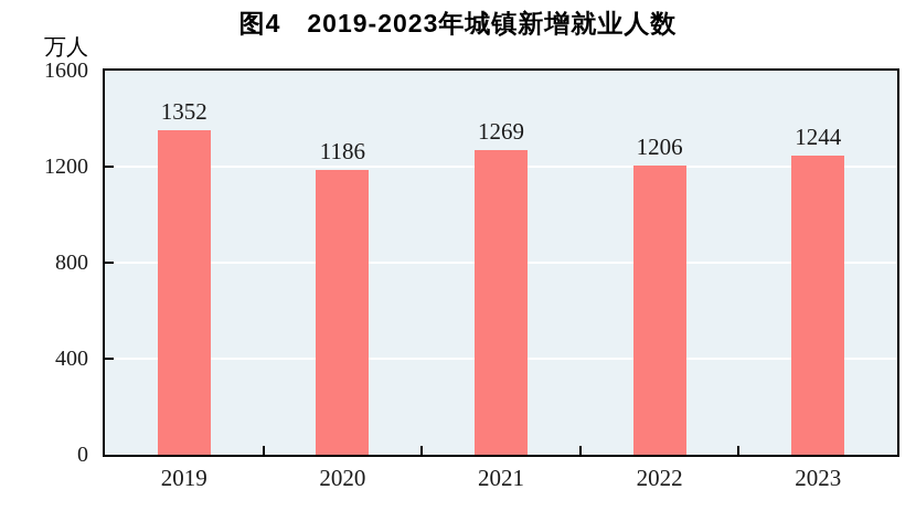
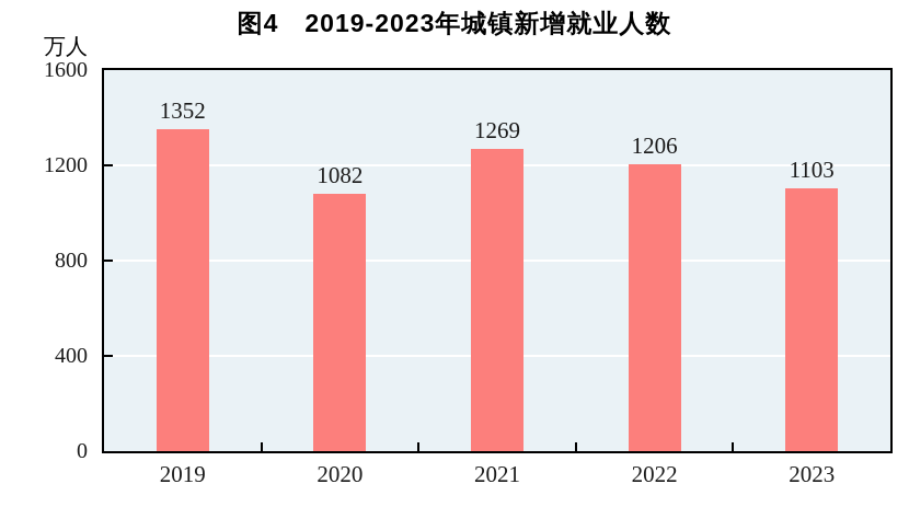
2020: 1186 -> 1082
2023: 1244 -> 1103
